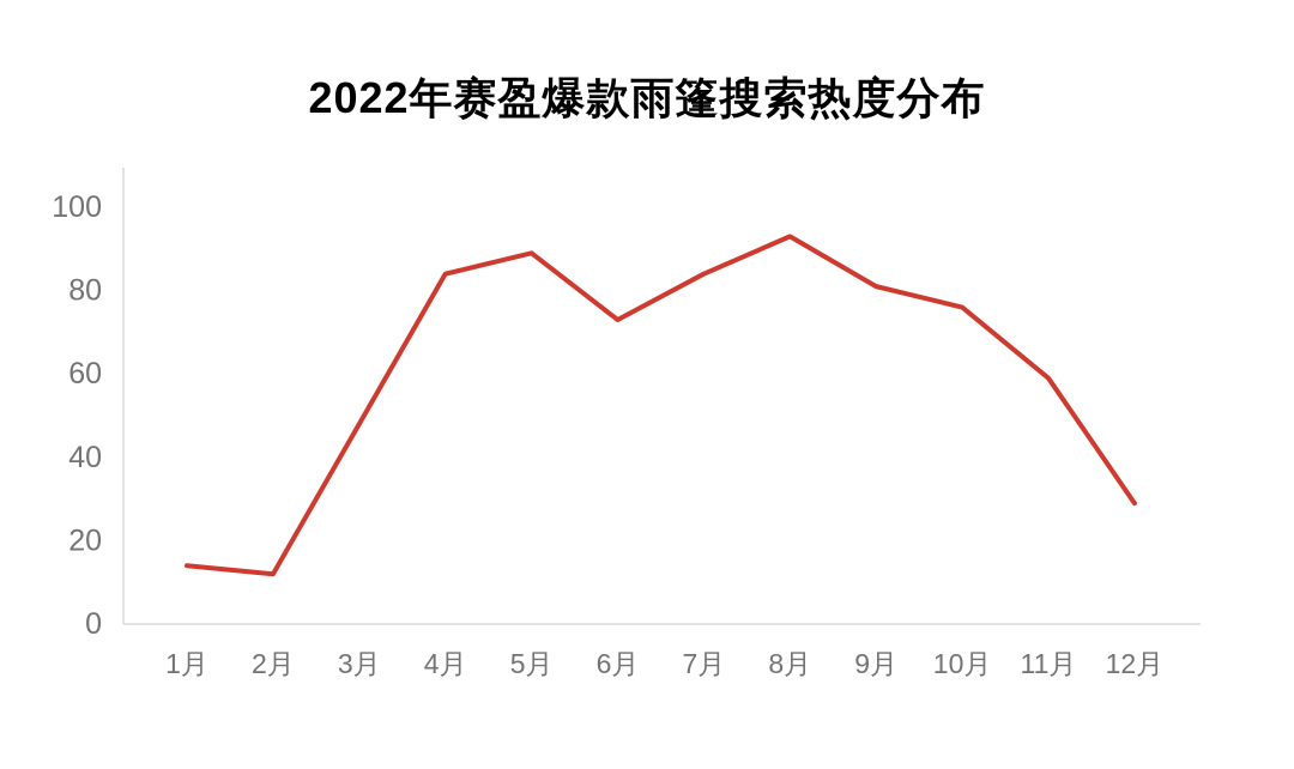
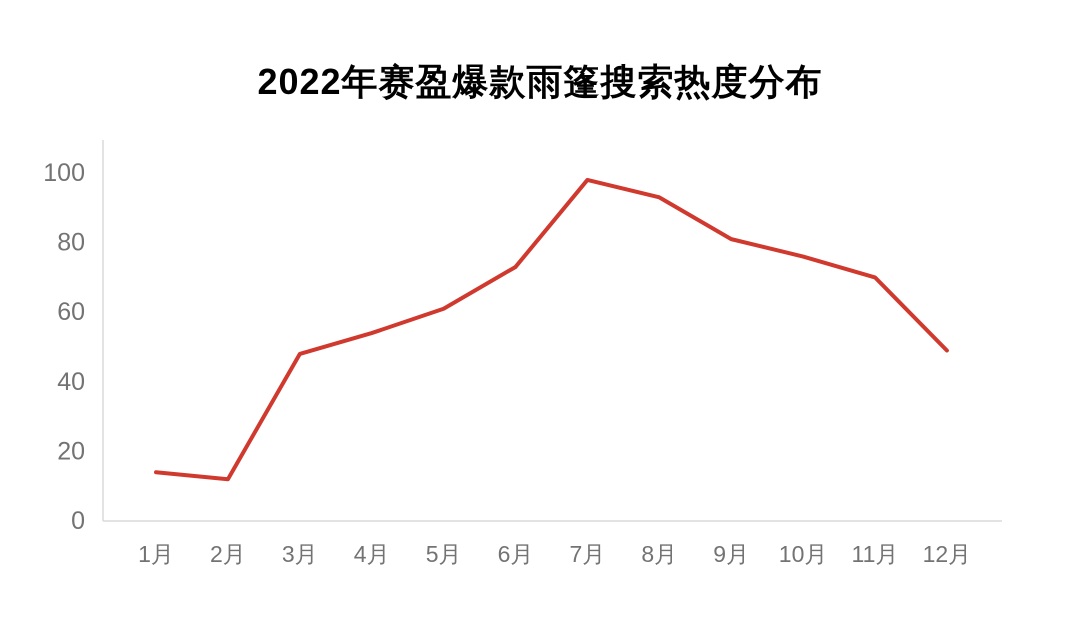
4月: 84 -> 54
5月: 89 -> 61
7月: 84 -> 98
11月: 59 -> 70
12月: 29 -> 49
